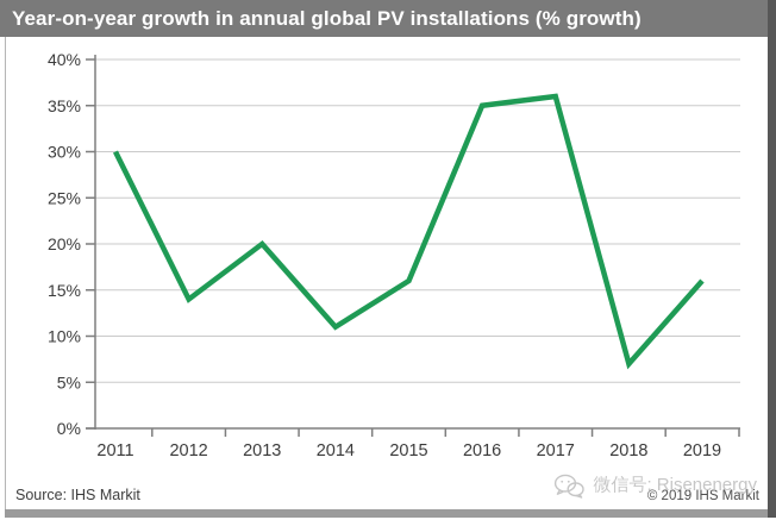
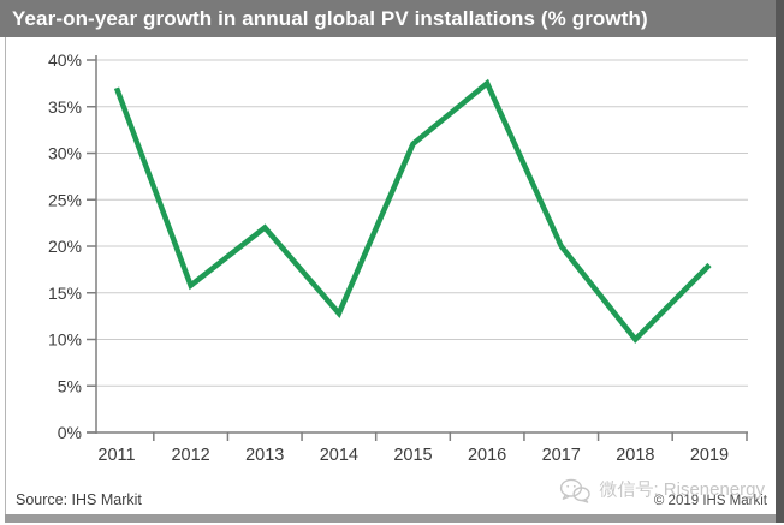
2011: 30% -> 37%
2012: 14% -> 16%
2013: 20% -> 22%
2014: 11% -> 13%
2015: 16% -> 31%
2016: 35% -> 38%
2017: 36% -> 20%
2018: 7% -> 10%
2019: 16% -> 18%
